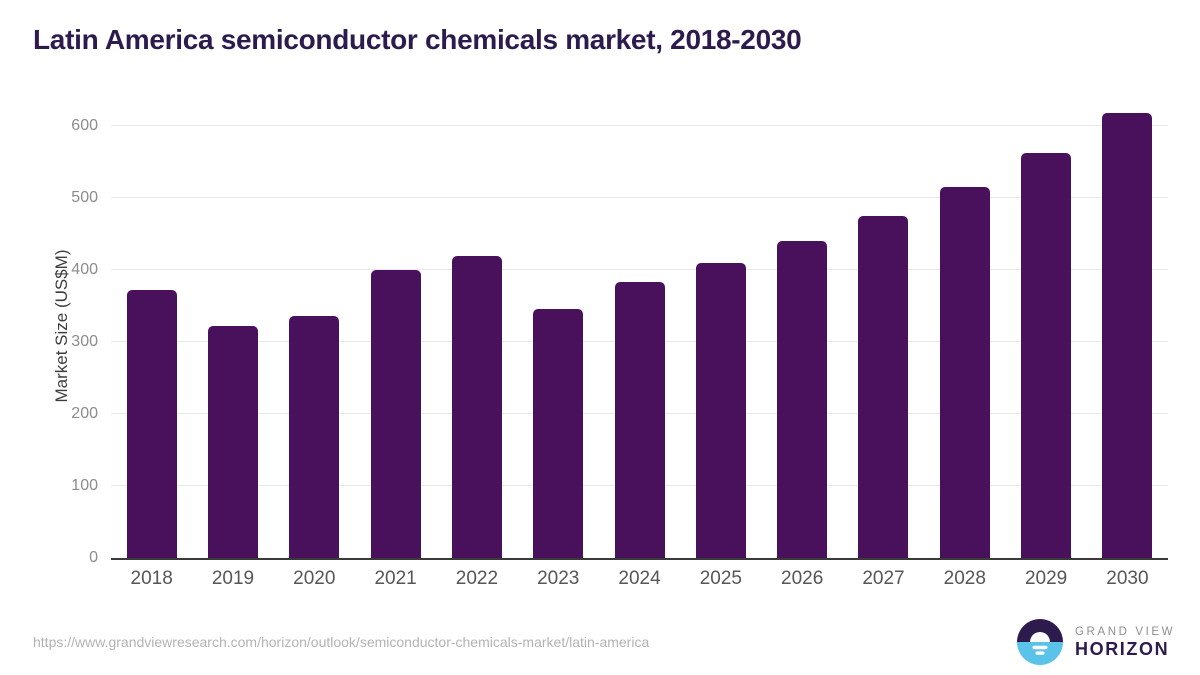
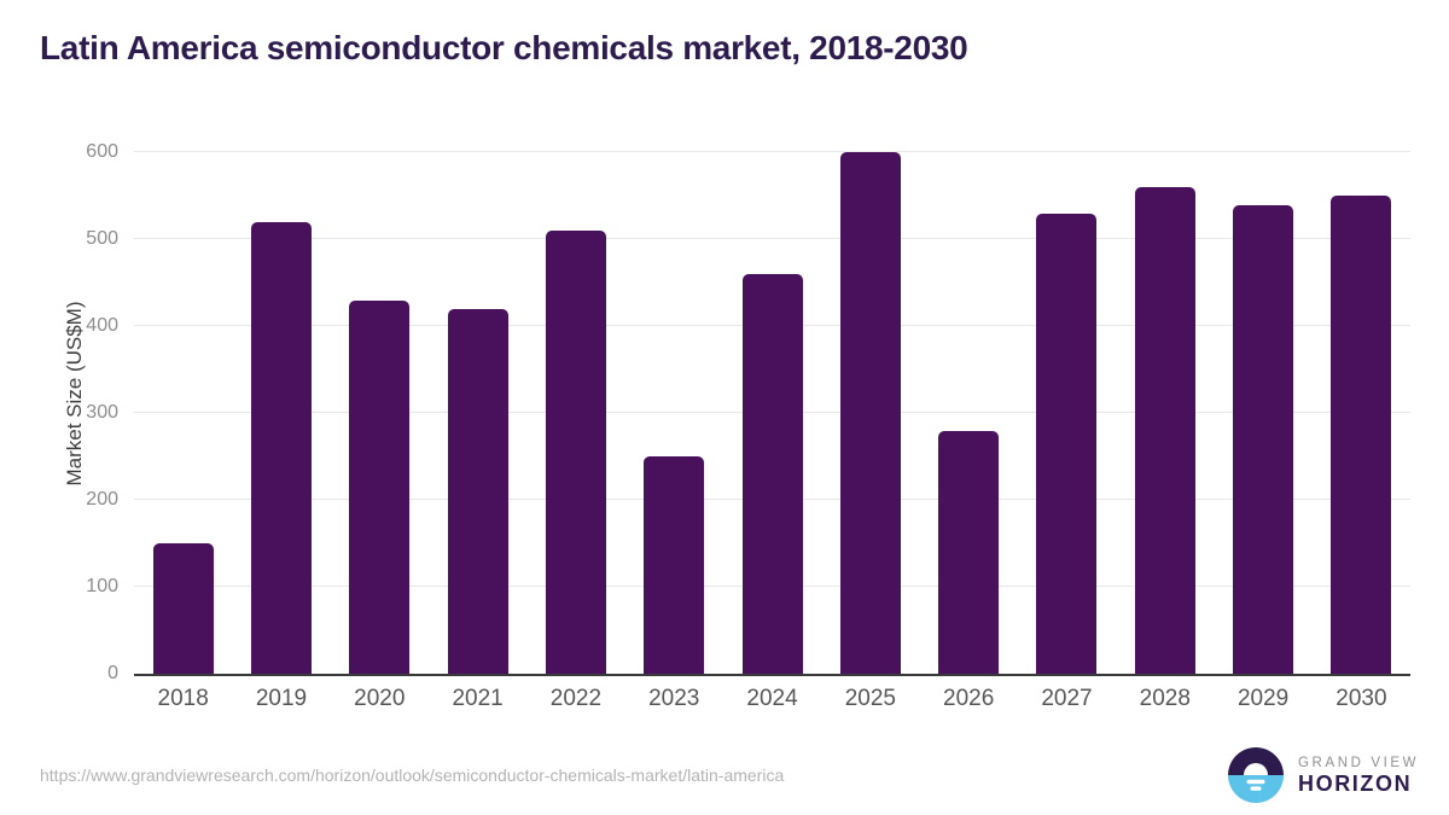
2018: 370 -> 150
2019: 320 -> 520
2020: 340 -> 430
2021: 400 -> 420
2022: 420 -> 510
2023: 350 -> 250
2024: 380 -> 460
2025: 410 -> 600
2026: 440 -> 280
2027: 480 -> 530
2028: 520 -> 560
2029: 560 -> 540
2030: 620 -> 550
